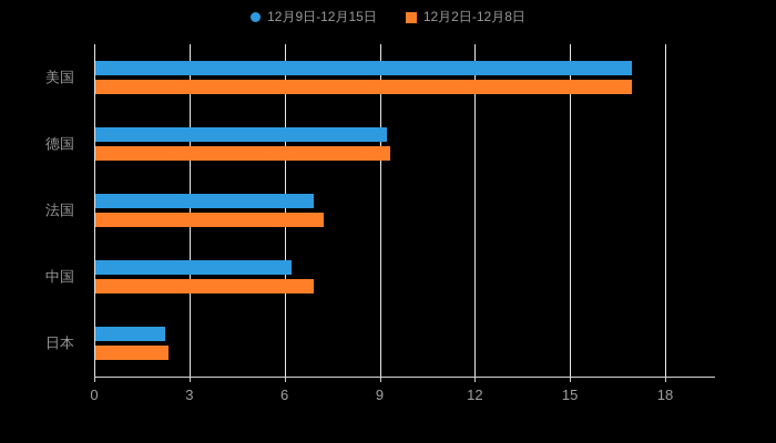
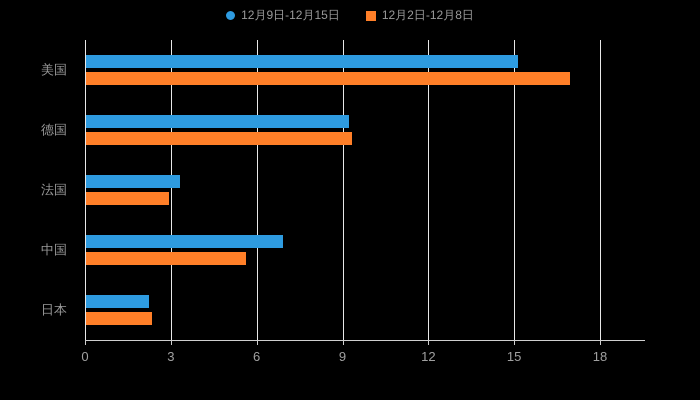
12月9日-12月15日/美国: 16.9 -> 15.1
12月9日-12月15日/法国: 6.9 -> 3.3
12月2日-12月8日/法国: 7.2 -> 2.9
12月9日-12月15日/中国: 6.2 -> 6.9
12月2日-12月8日/中国: 6.9 -> 5.6
